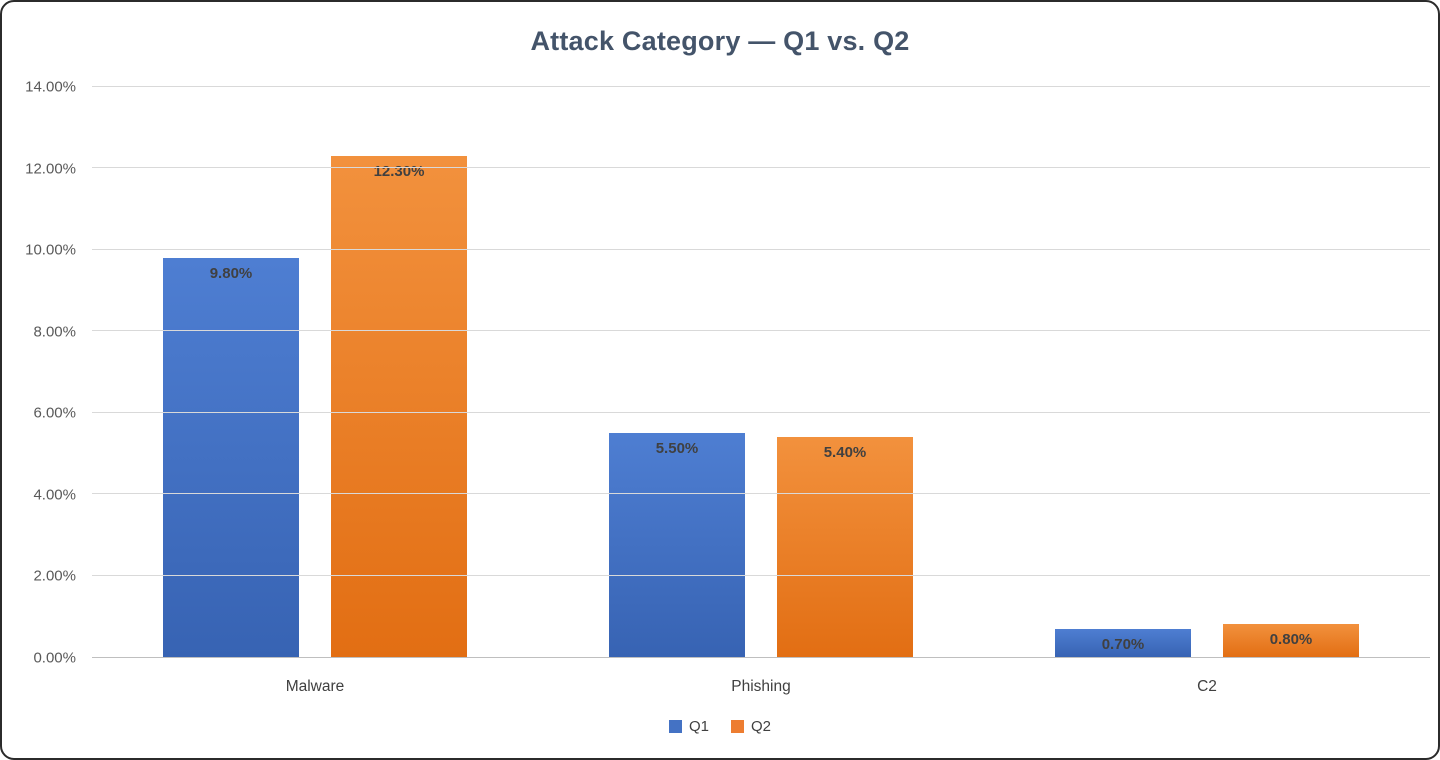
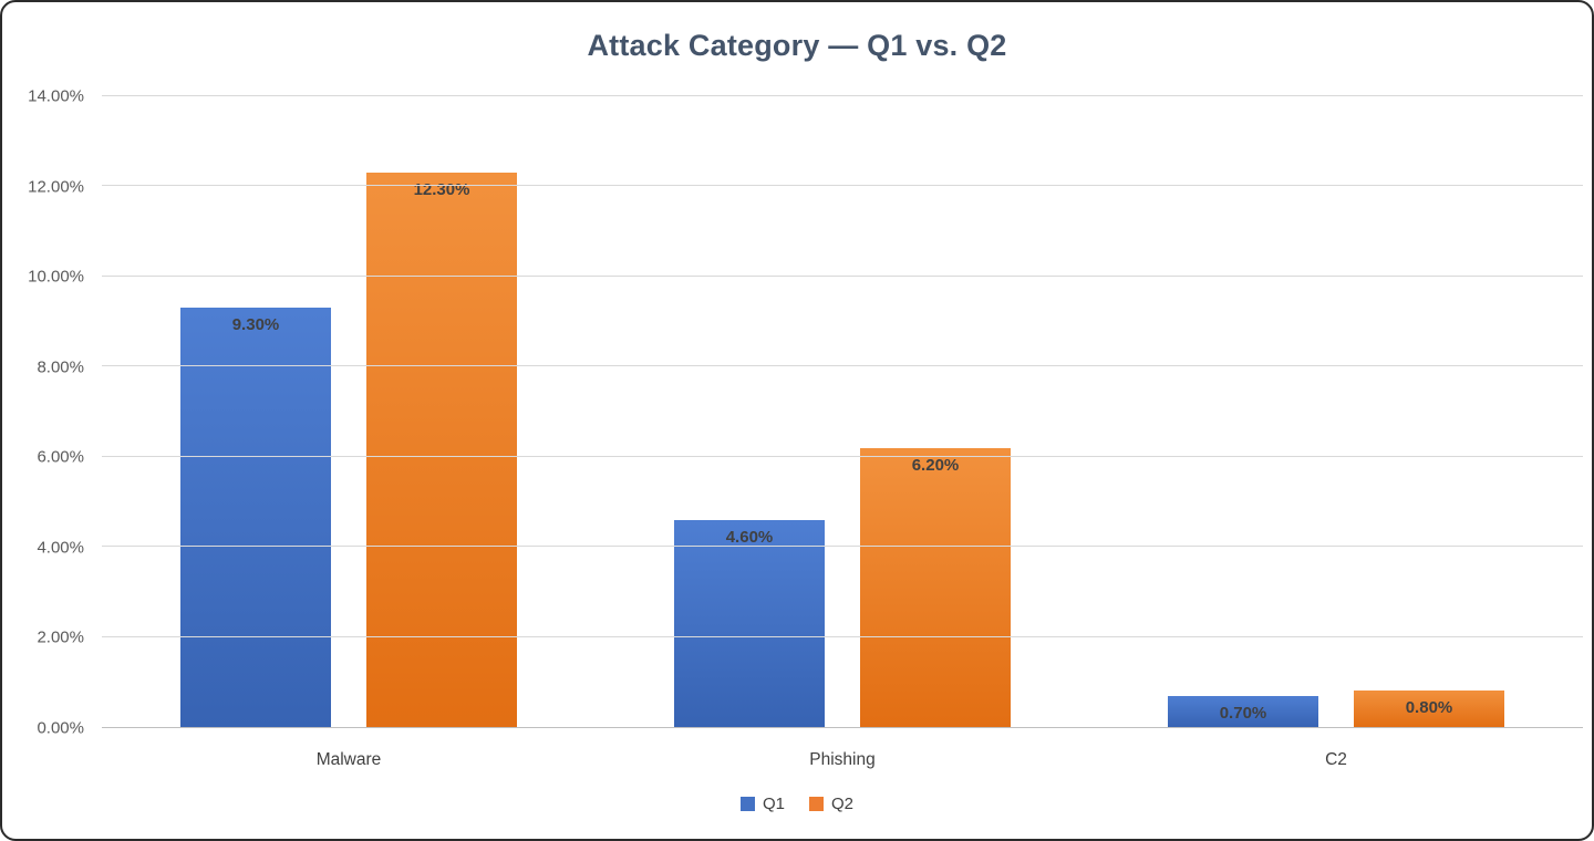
Q1/Malware: 9.80% -> 9.30%
Q1/Phishing: 5.50% -> 4.60%
Q2/Phishing: 5.40% -> 6.20%
